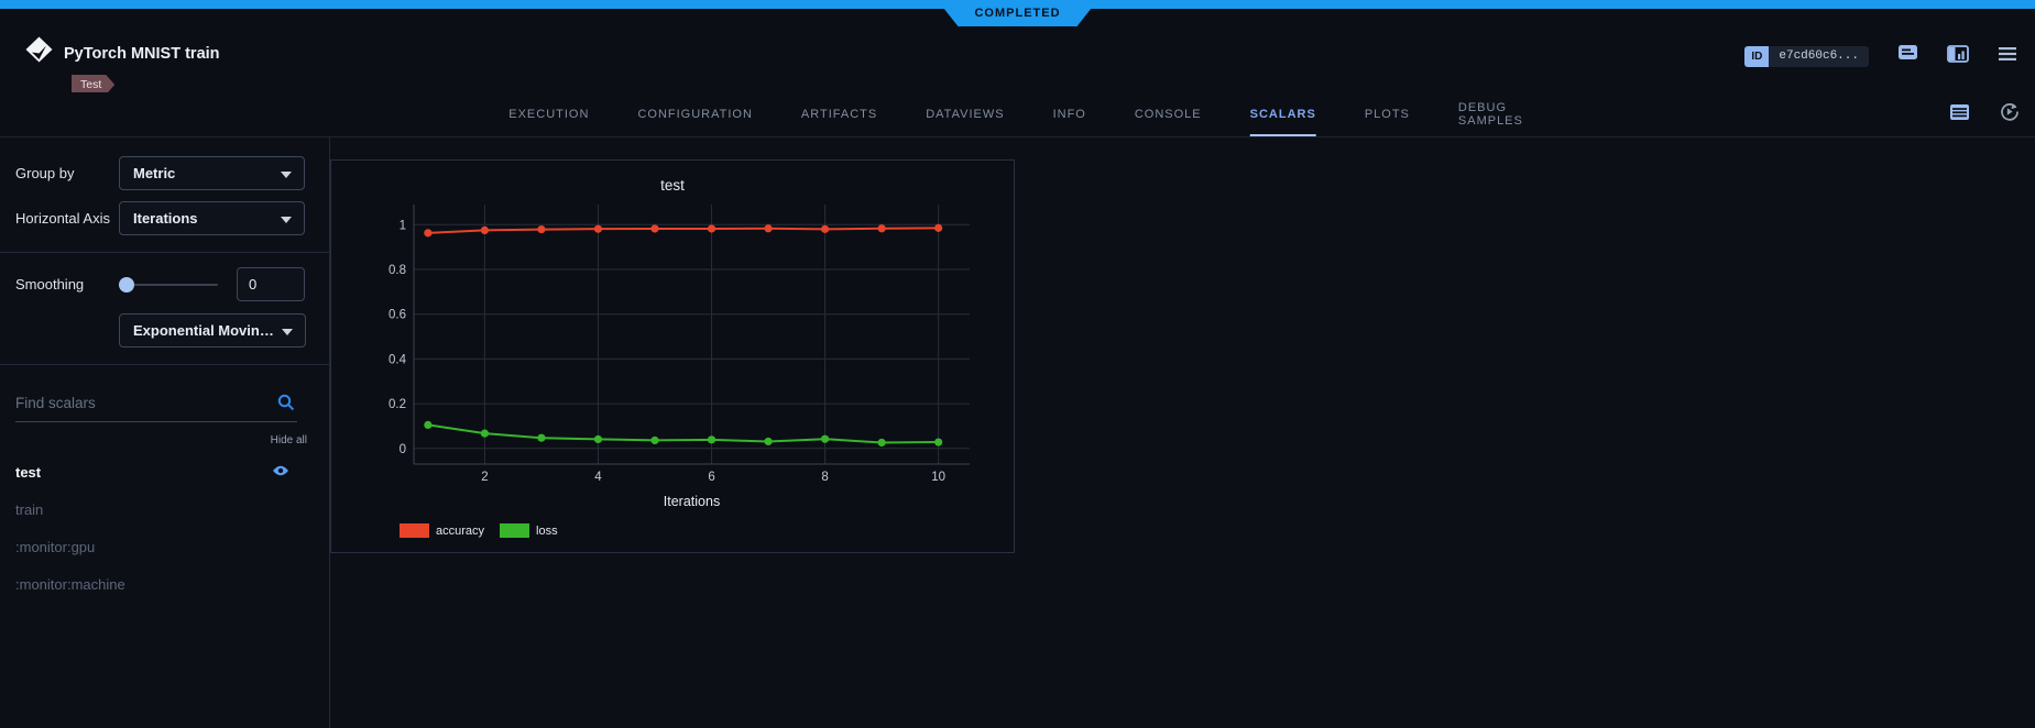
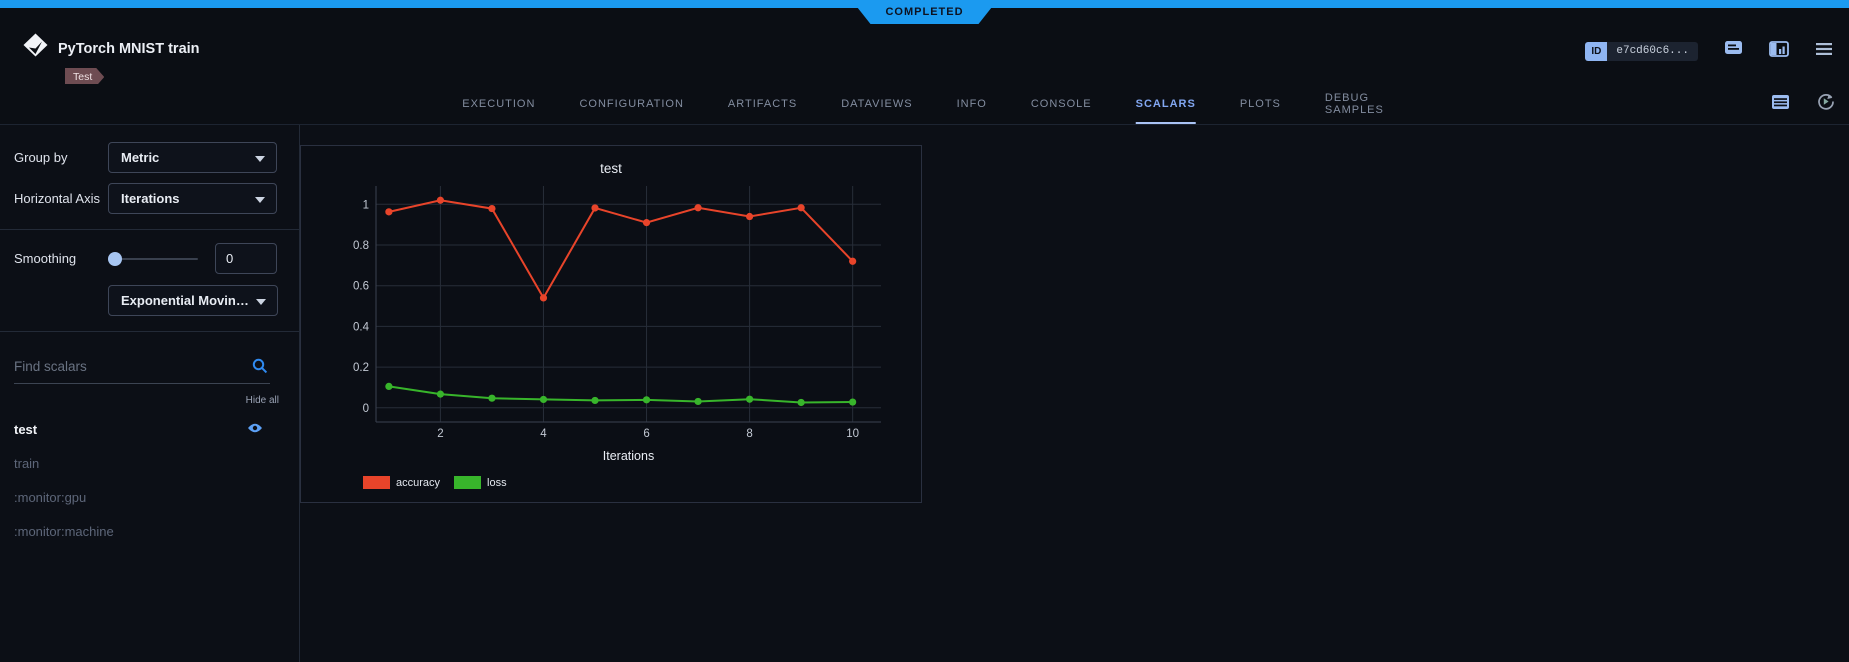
accuracy/2: 0.97 -> 1.02
accuracy/4: 0.98 -> 0.54
accuracy/6: 0.98 -> 0.91
accuracy/8: 0.98 -> 0.94
accuracy/10: 0.98 -> 0.72
